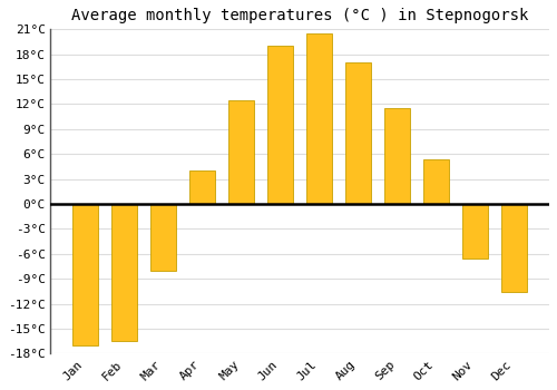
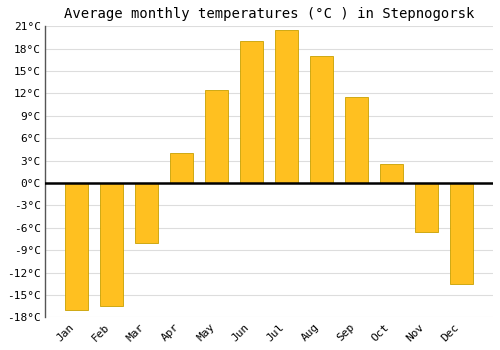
Oct: 5.4°C -> 2.5°C
Dec: -10.6°C -> -13.5°C
